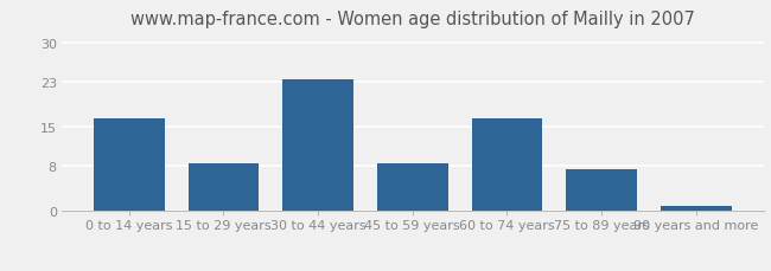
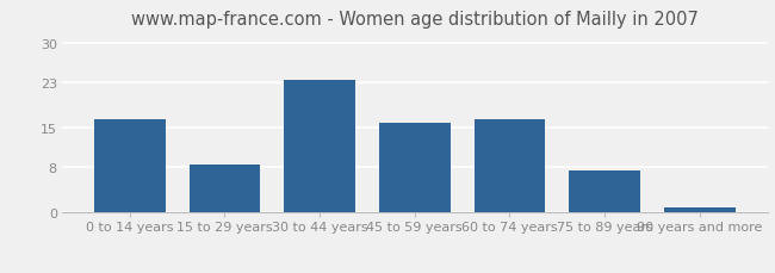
45 to 59 years: 8.5 -> 16.0
